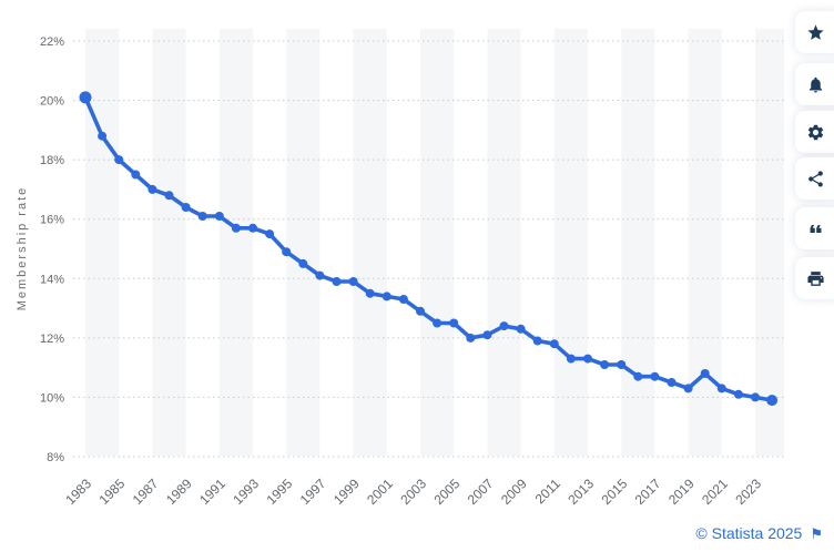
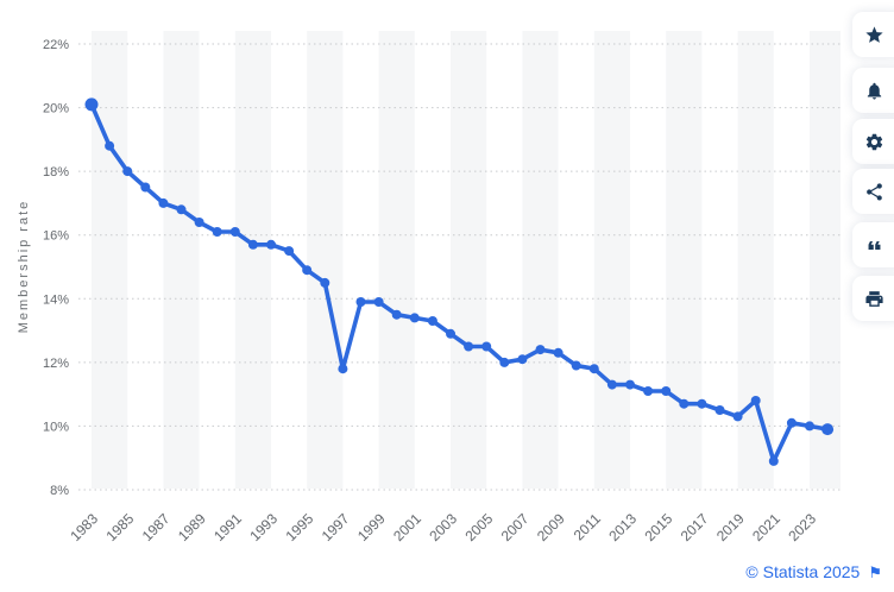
1997: 14.1% -> 11.8%
2021: 10.3% -> 8.9%
